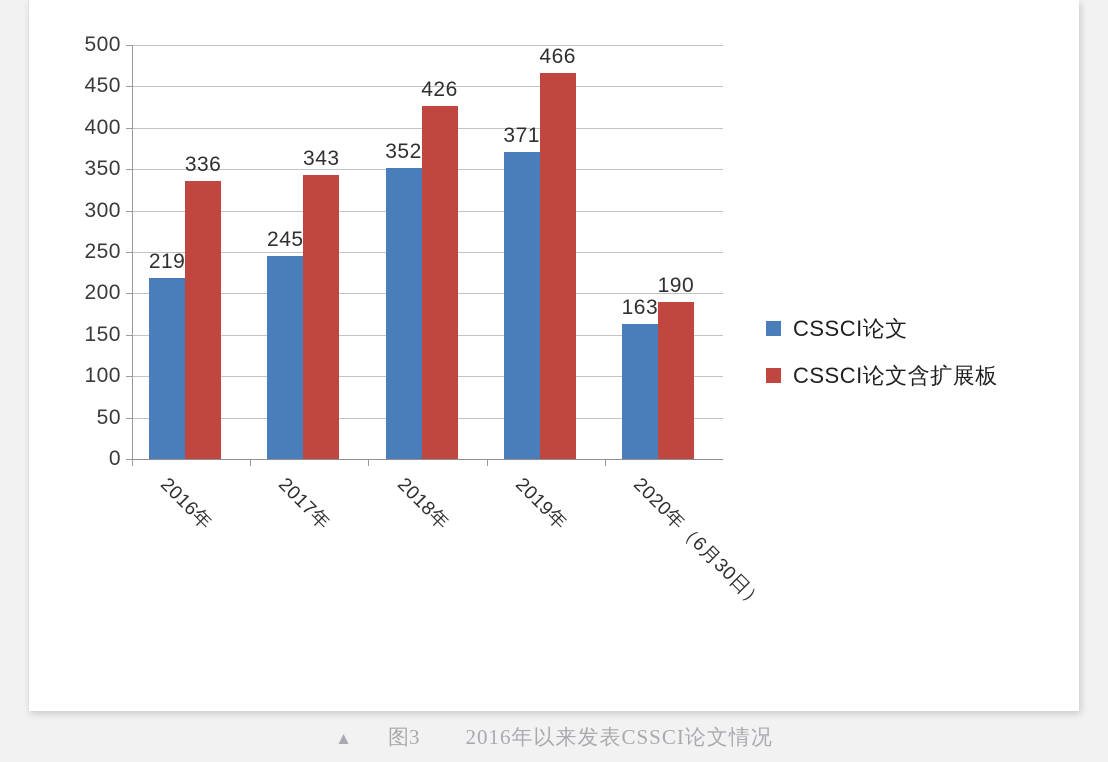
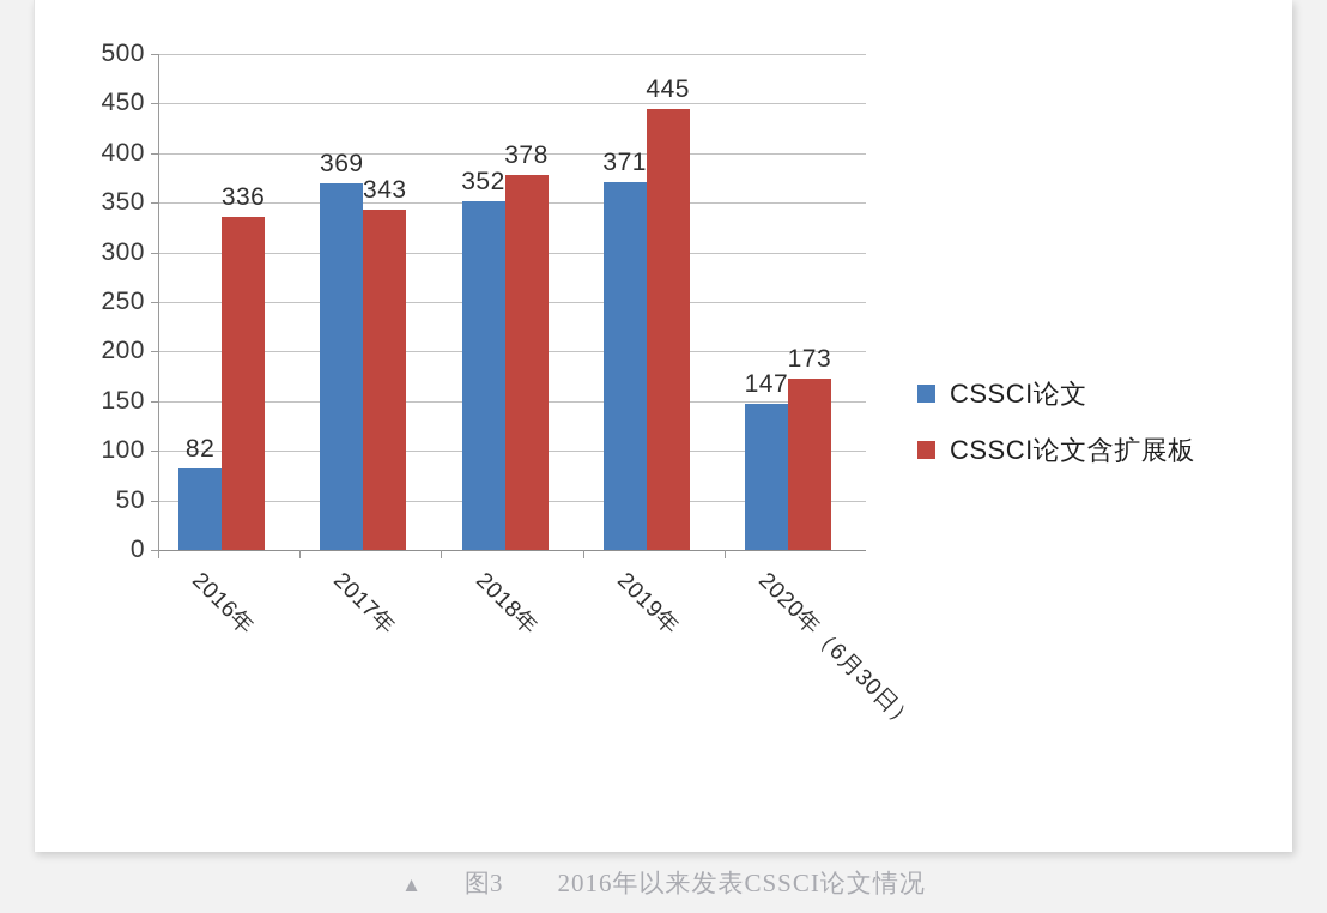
CSSCI论文/2016年: 219 -> 82
CSSCI论文/2017年: 245 -> 369
CSSCI论文含扩展板/2018年: 426 -> 378
CSSCI论文含扩展板/2019年: 466 -> 445
CSSCI论文/2020年（6月30日）: 163 -> 147
CSSCI论文含扩展板/2020年（6月30日）: 190 -> 173
